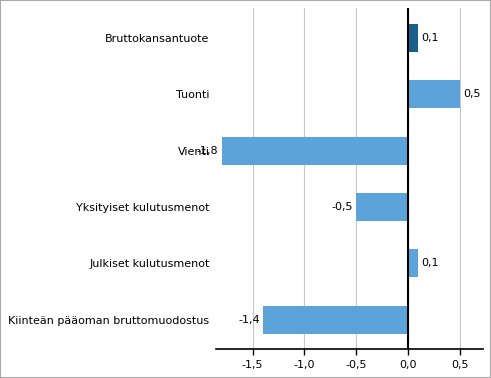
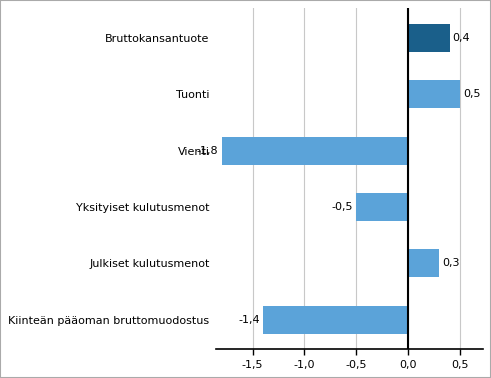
Bruttokansantuote: 0,1 -> 0,4
Julkiset kulutusmenot: 0,1 -> 0,3
